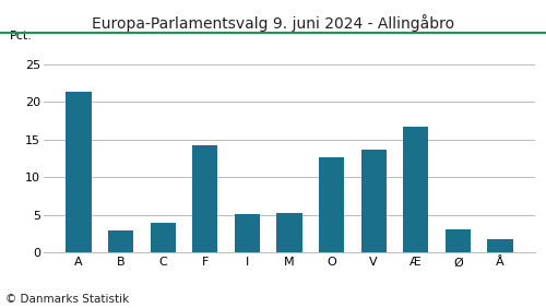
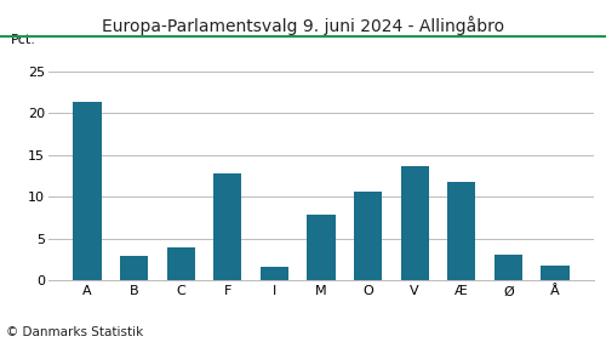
F: 14.3 -> 12.8
I: 5.1 -> 1.6
M: 5.3 -> 7.8
O: 12.6 -> 10.6
Æ: 16.7 -> 11.8
